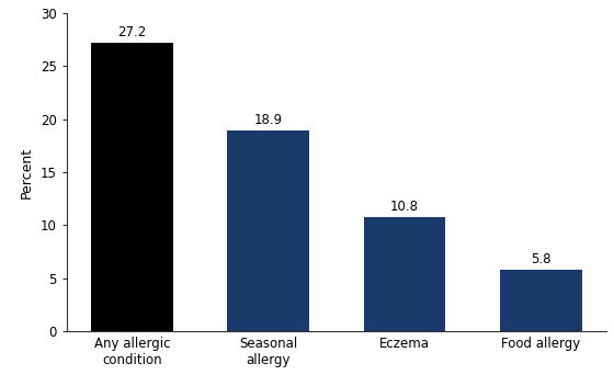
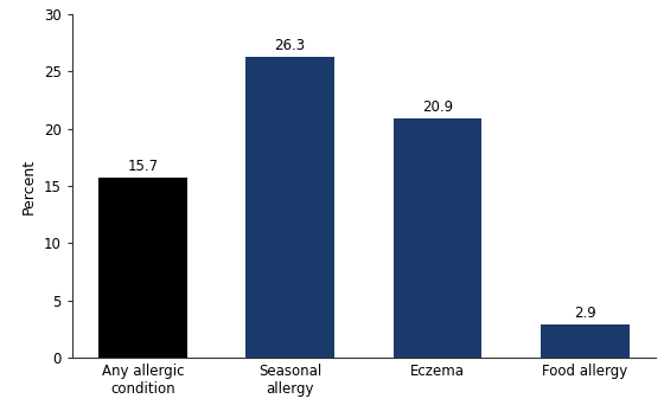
Any allergic condition: 27.2 -> 15.7
Seasonal allergy: 18.9 -> 26.3
Eczema: 10.8 -> 20.9
Food allergy: 5.8 -> 2.9
